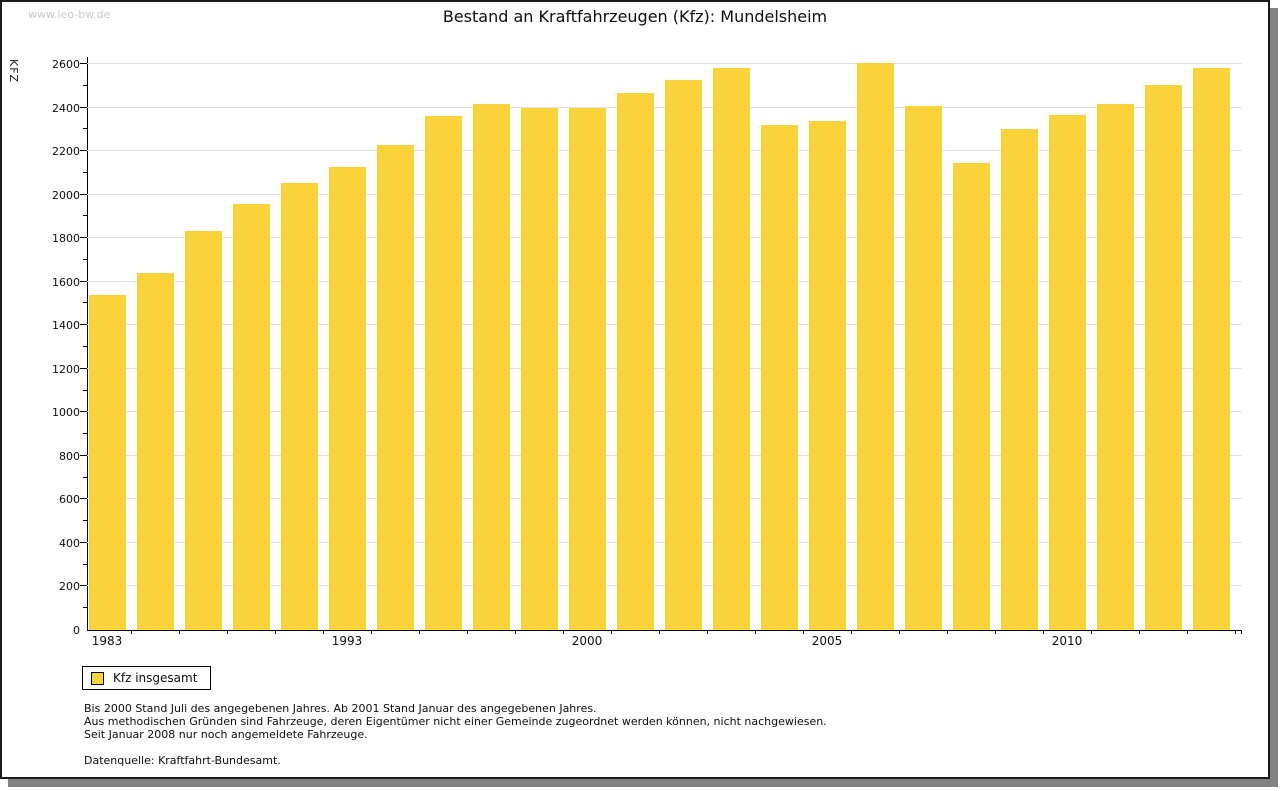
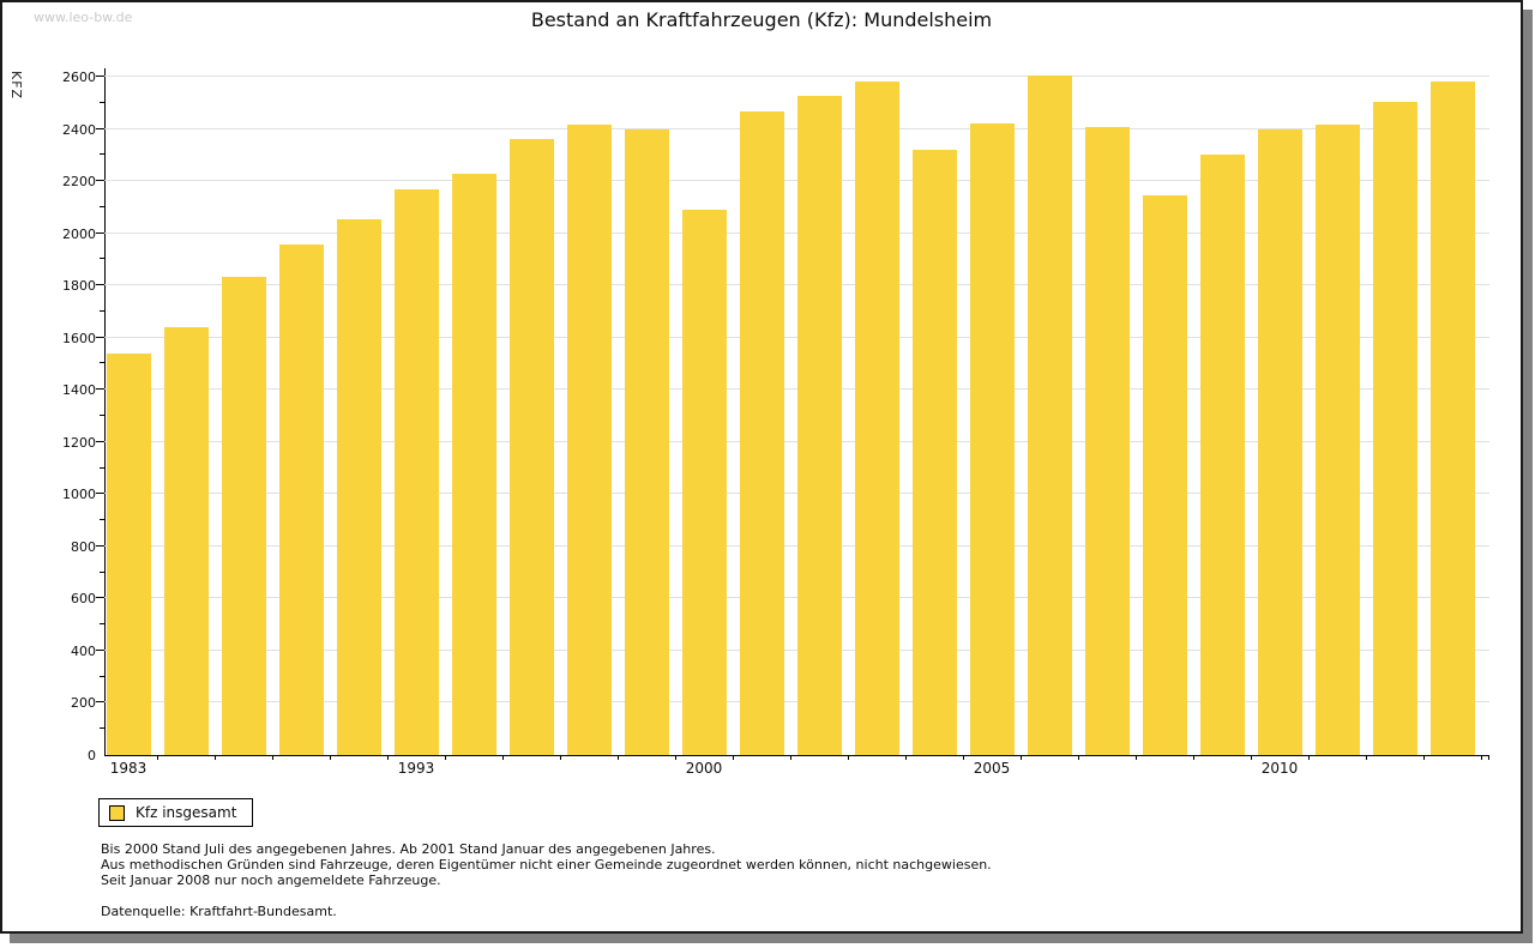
1993: 2120 -> 2170
2000: 2400 -> 2090
2005: 2340 -> 2420
2010: 2360 -> 2400
